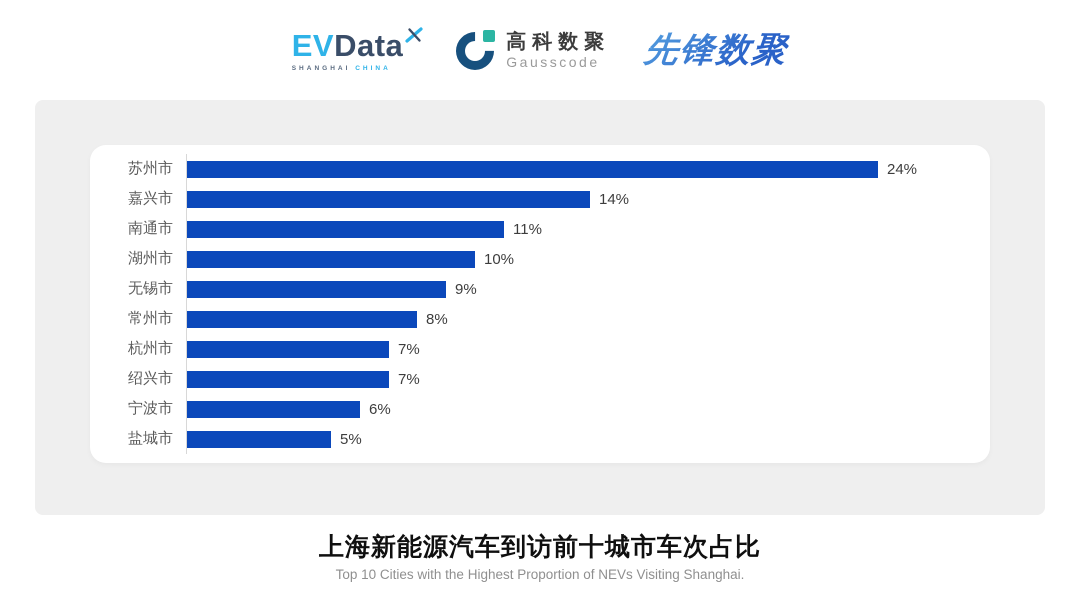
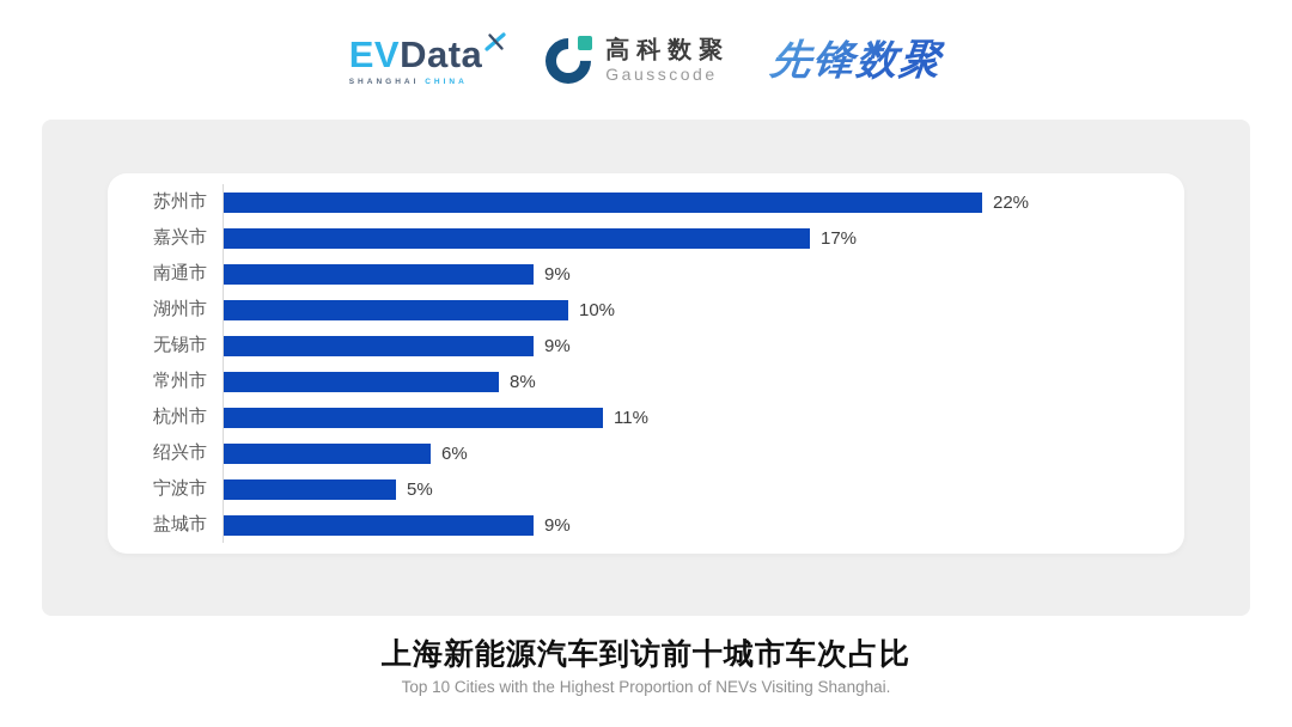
苏州市: 24% -> 22%
嘉兴市: 14% -> 17%
南通市: 11% -> 9%
杭州市: 7% -> 11%
绍兴市: 7% -> 6%
宁波市: 6% -> 5%
盐城市: 5% -> 9%
